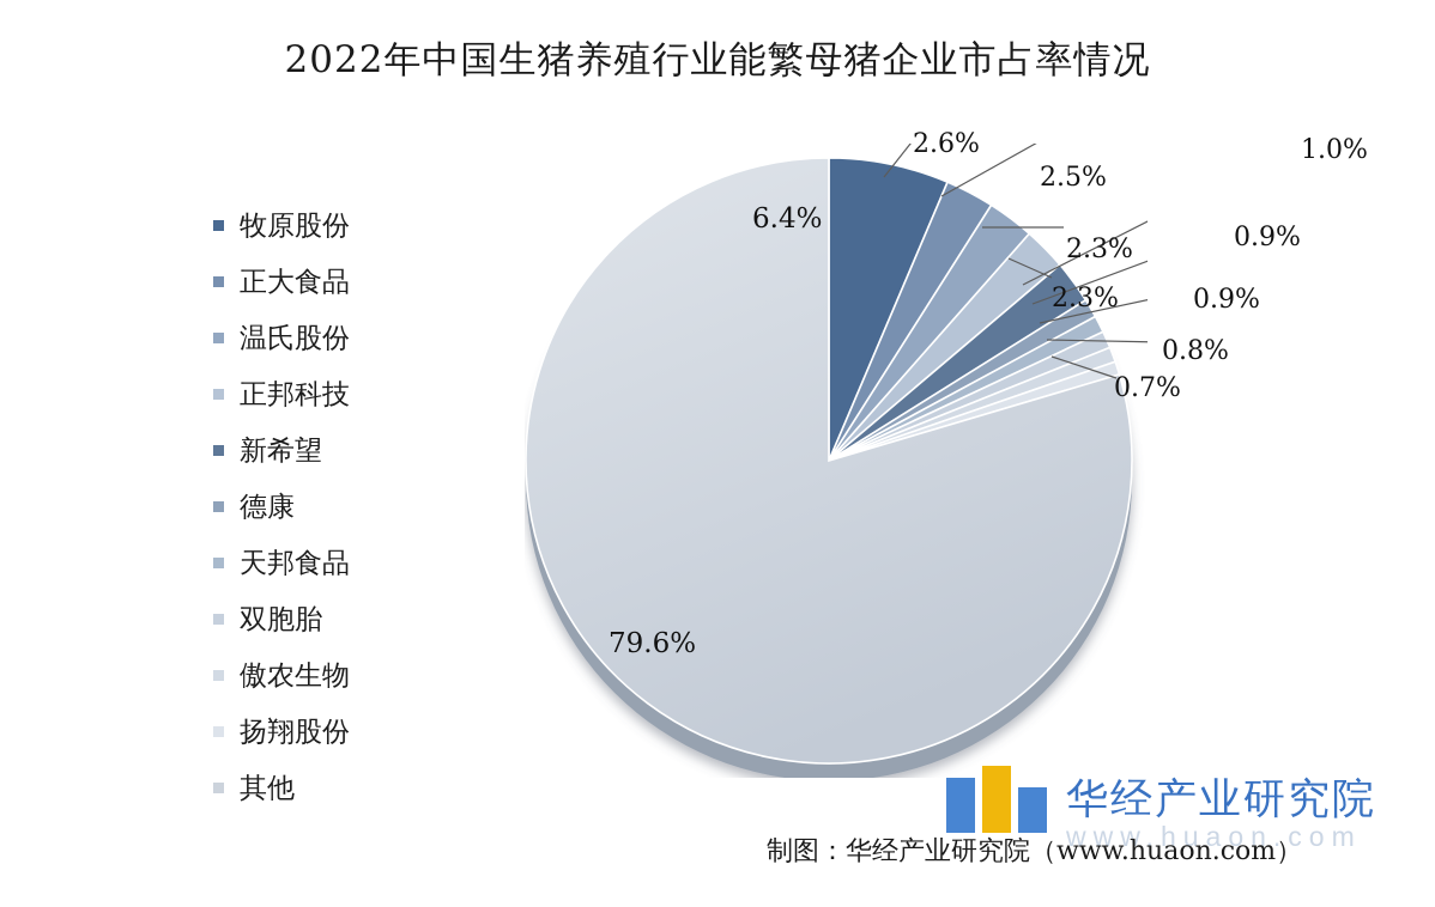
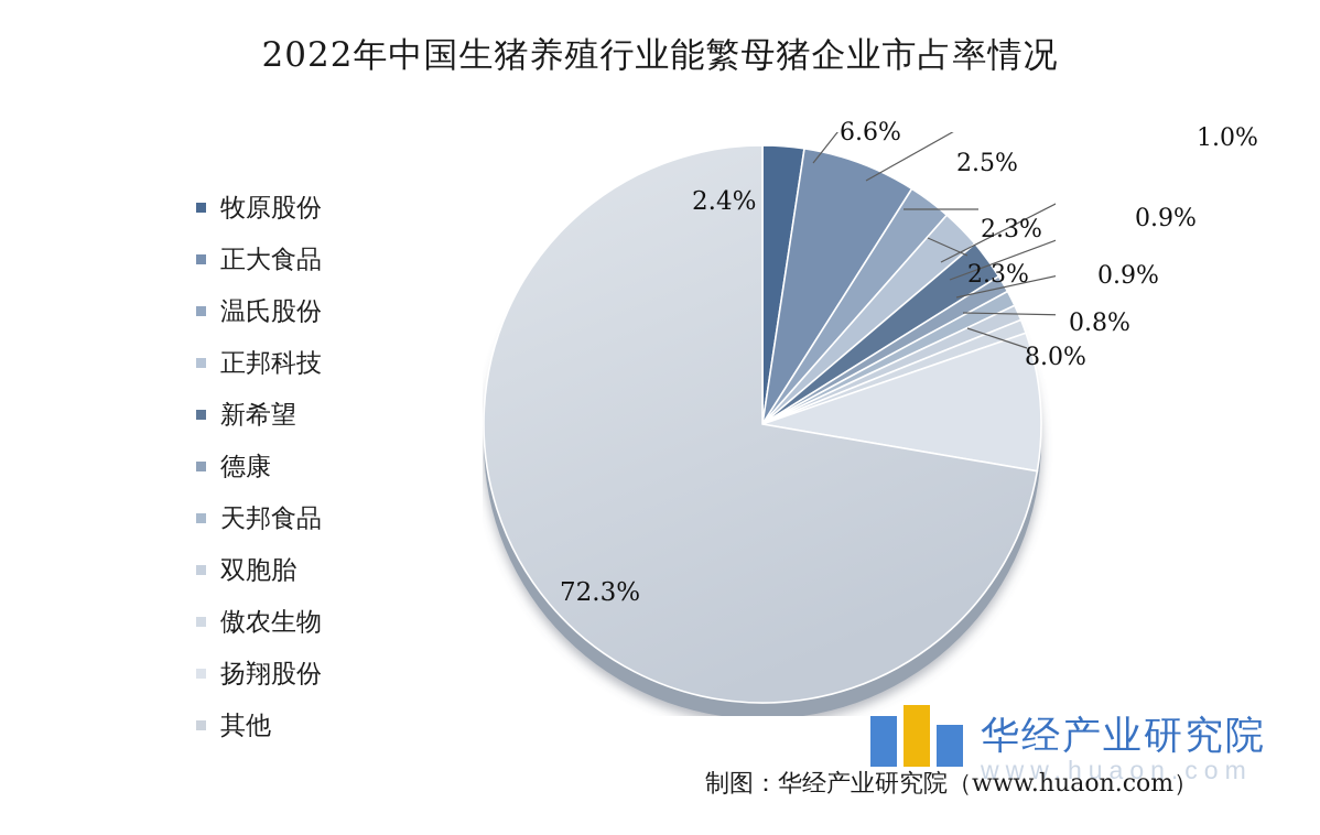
牧原股份: 6.4% -> 2.4%
正大食品: 2.6% -> 6.6%
扬翔股份: 0.7% -> 8.0%
其他: 79.6% -> 72.3%
